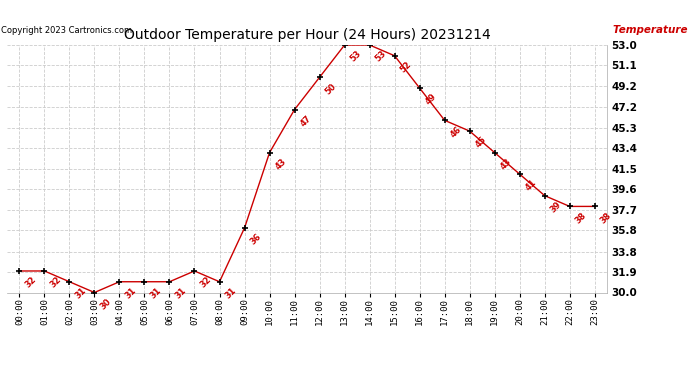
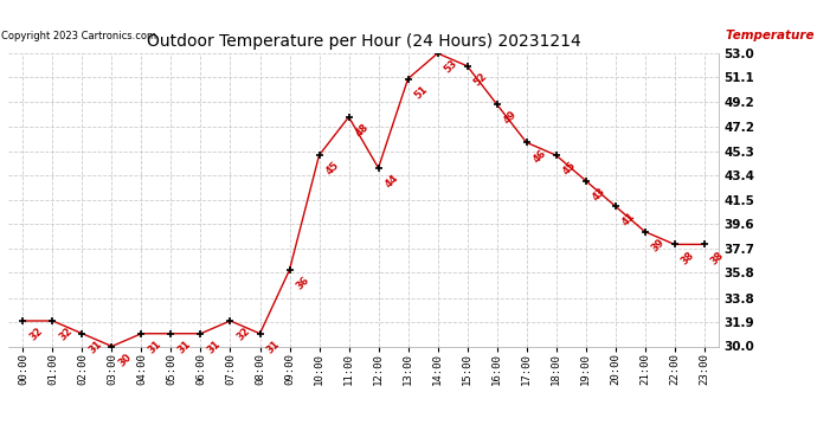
10:00: 43 -> 45
11:00: 47 -> 48
12:00: 50 -> 44
13:00: 53 -> 51
